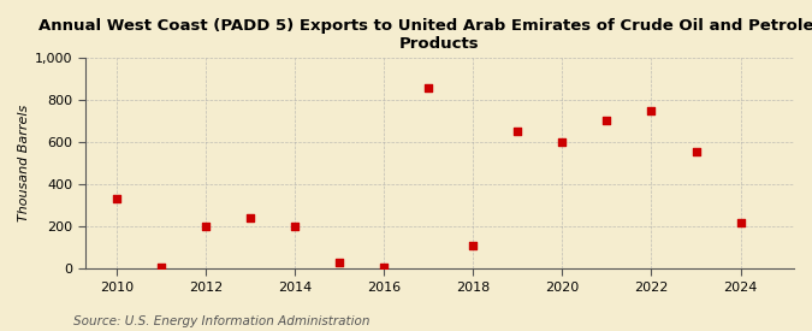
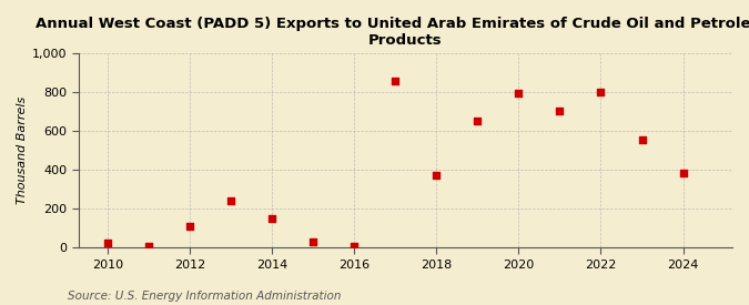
2010: 330 -> 20
2012: 200 -> 110
2014: 200 -> 150
2018: 110 -> 370
2020: 600 -> 800
2022: 750 -> 800
2024: 220 -> 380
